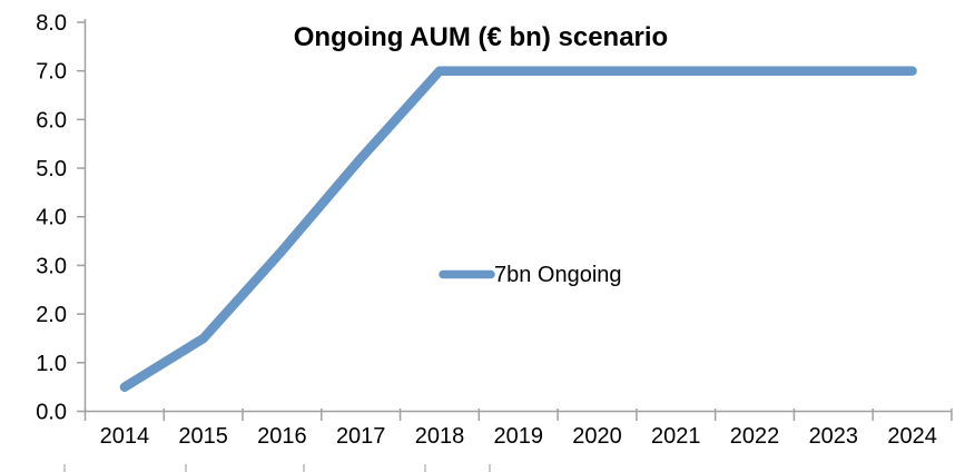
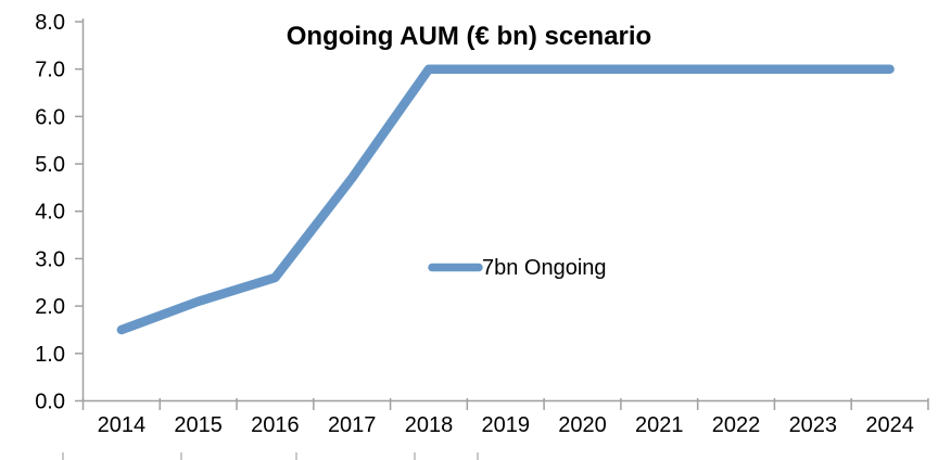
2014: 0.5 -> 1.5
2015: 1.5 -> 2.1
2016: 3.3 -> 2.6
2017: 5.2 -> 4.7
